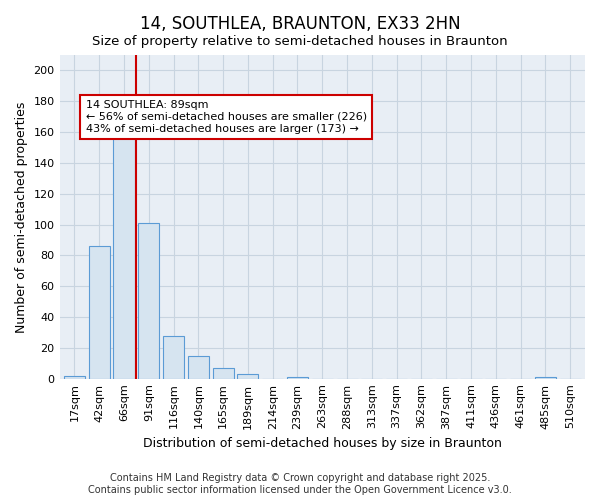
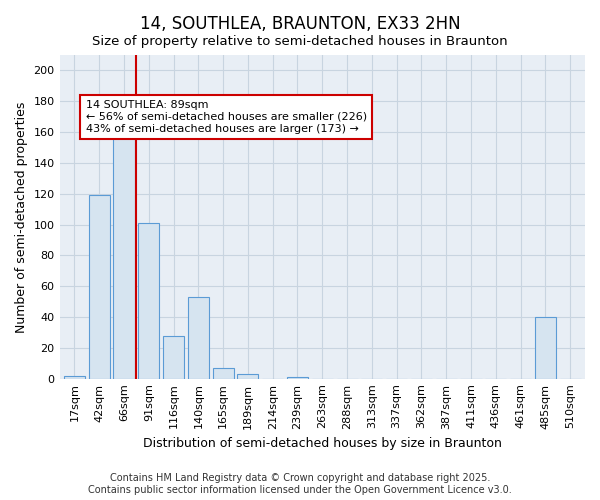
42sqm: 86 -> 119
140sqm: 15 -> 53
485sqm: 1 -> 40
